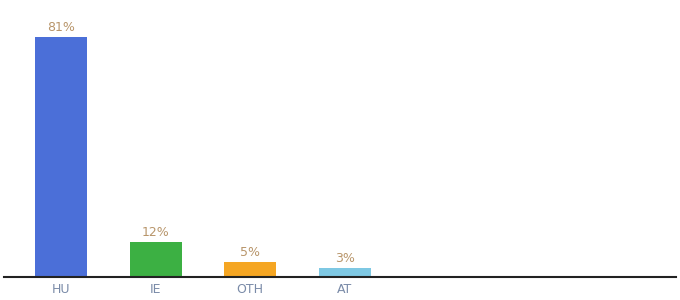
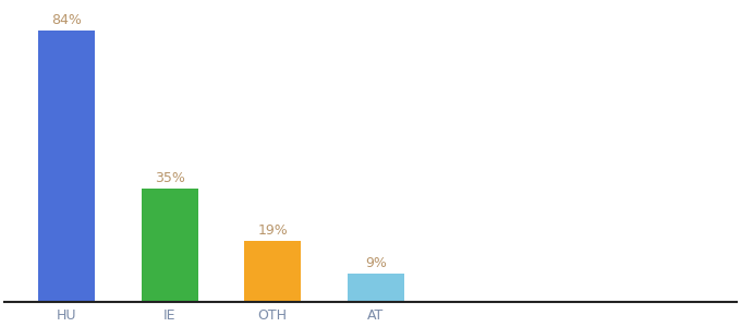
HU: 81% -> 84%
IE: 12% -> 35%
OTH: 5% -> 19%
AT: 3% -> 9%
